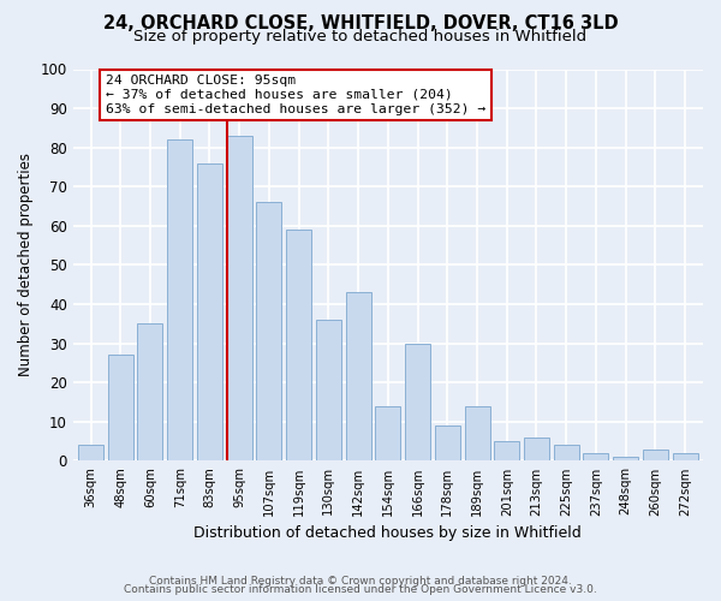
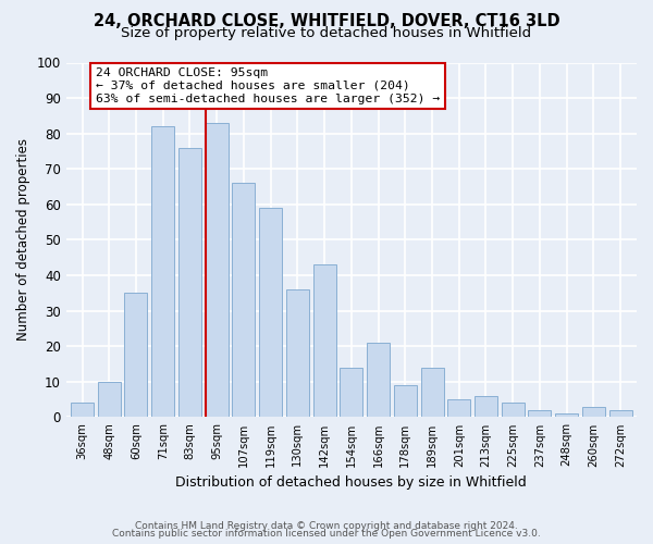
48sqm: 27 -> 10
166sqm: 30 -> 21
